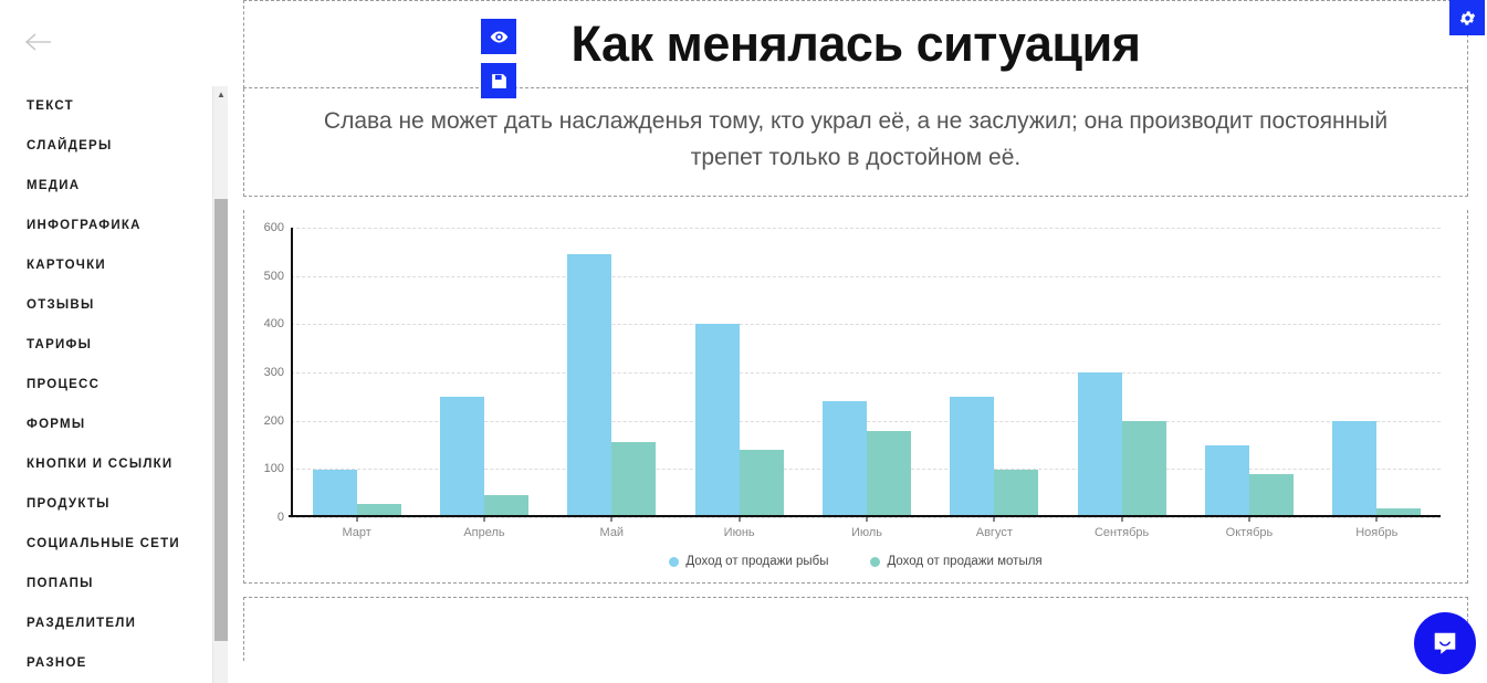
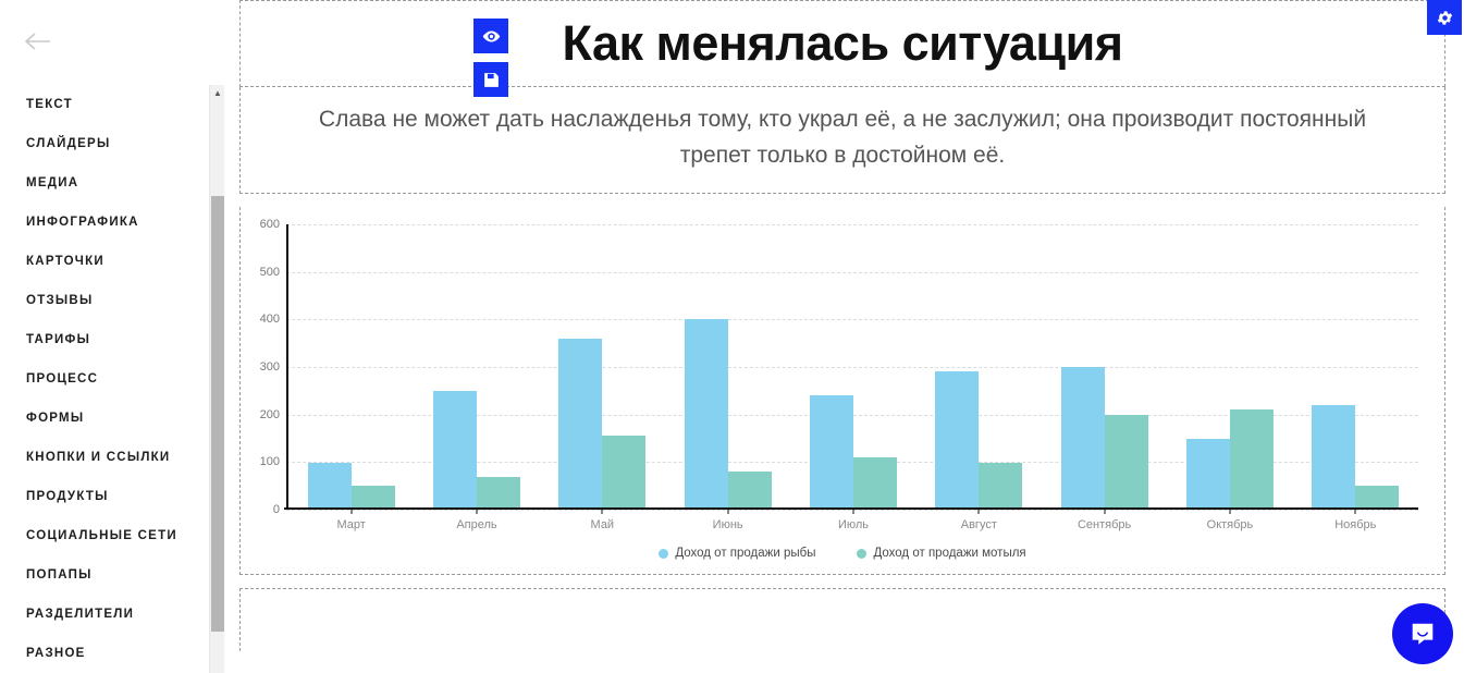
Доход от продажи мотыля/Март: 30 -> 50
Доход от продажи мотыля/Апрель: 40 -> 70
Доход от продажи рыбы/Май: 540 -> 360
Доход от продажи мотыля/Июнь: 140 -> 80
Доход от продажи мотыля/Июль: 180 -> 110
Доход от продажи рыбы/Август: 250 -> 290
Доход от продажи мотыля/Октябрь: 90 -> 210
Доход от продажи рыбы/Ноябрь: 200 -> 220
Доход от продажи мотыля/Ноябрь: 20 -> 50
